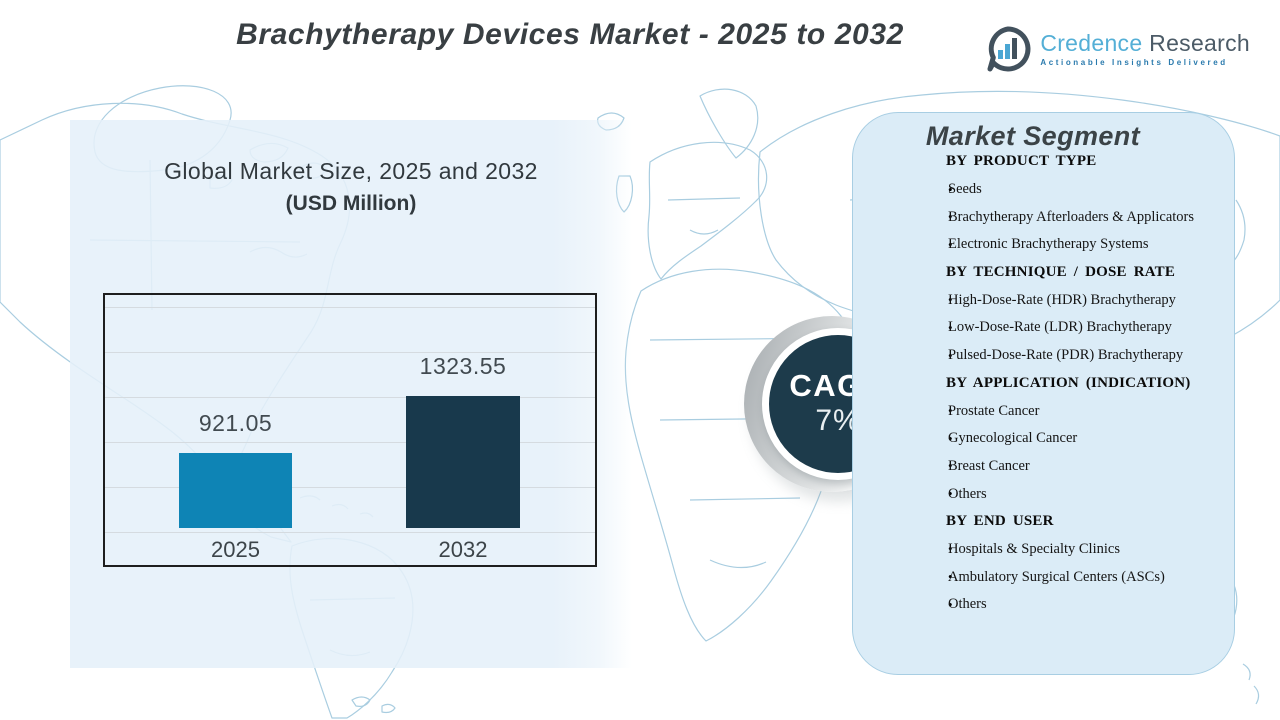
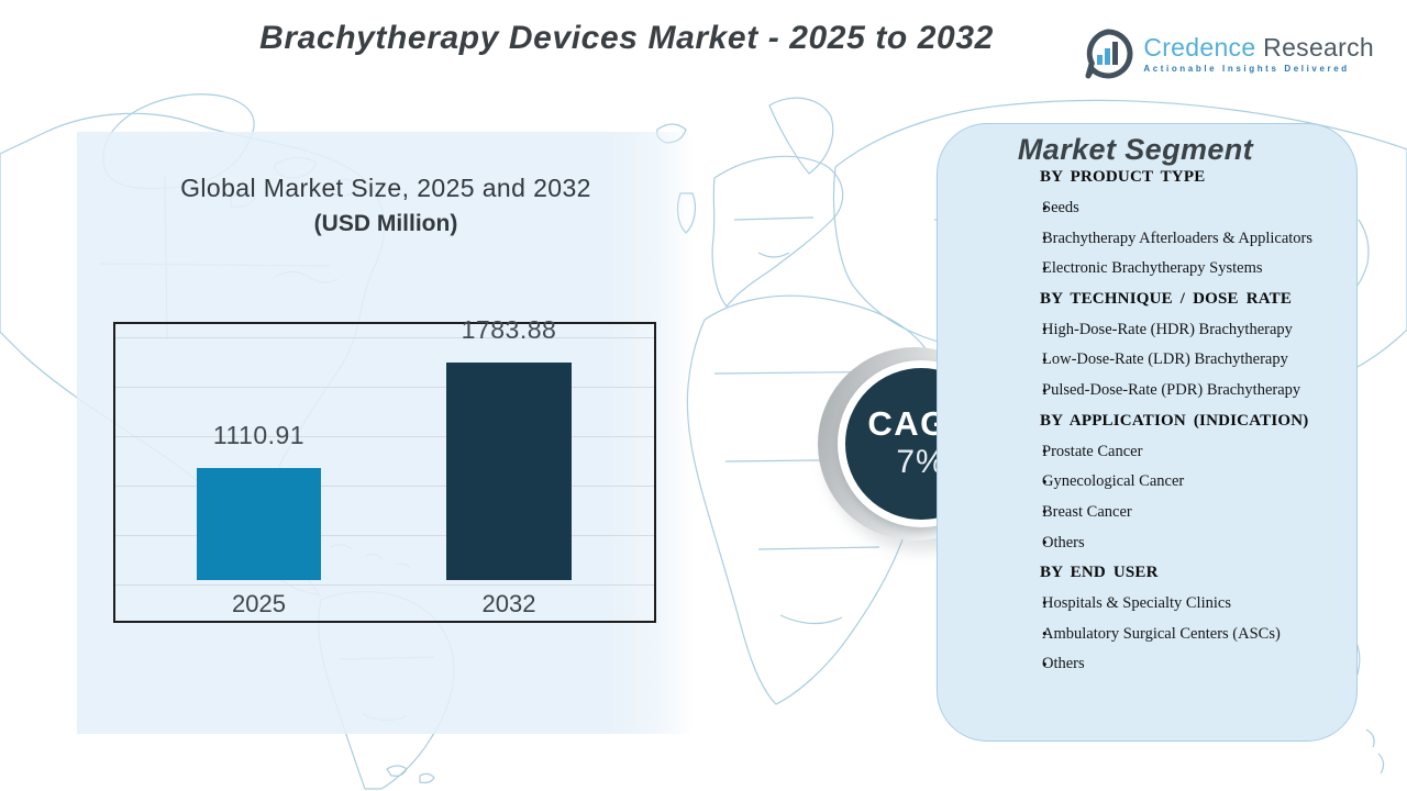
2025: 921.05 -> 1110.91
2032: 1323.55 -> 1783.88
